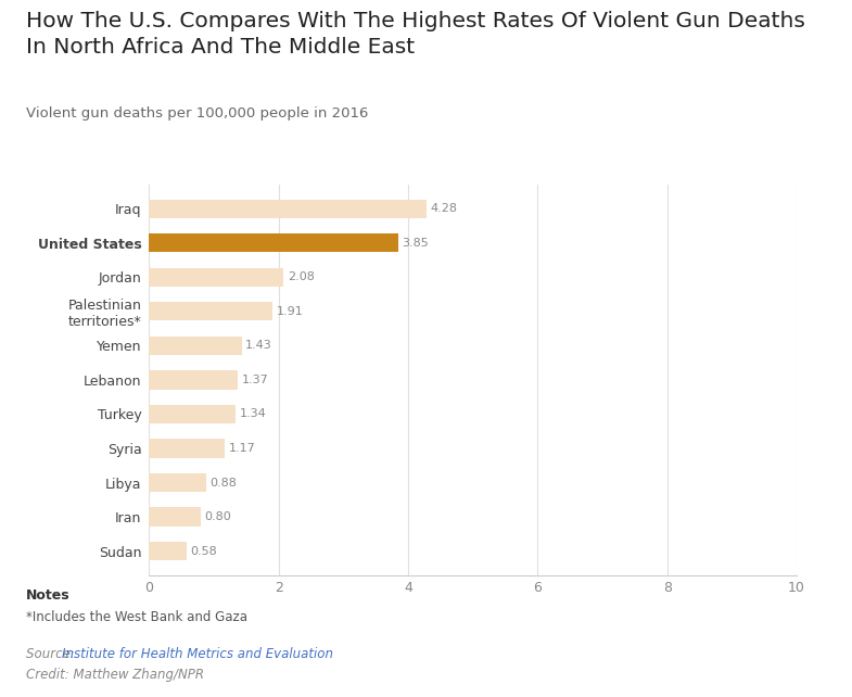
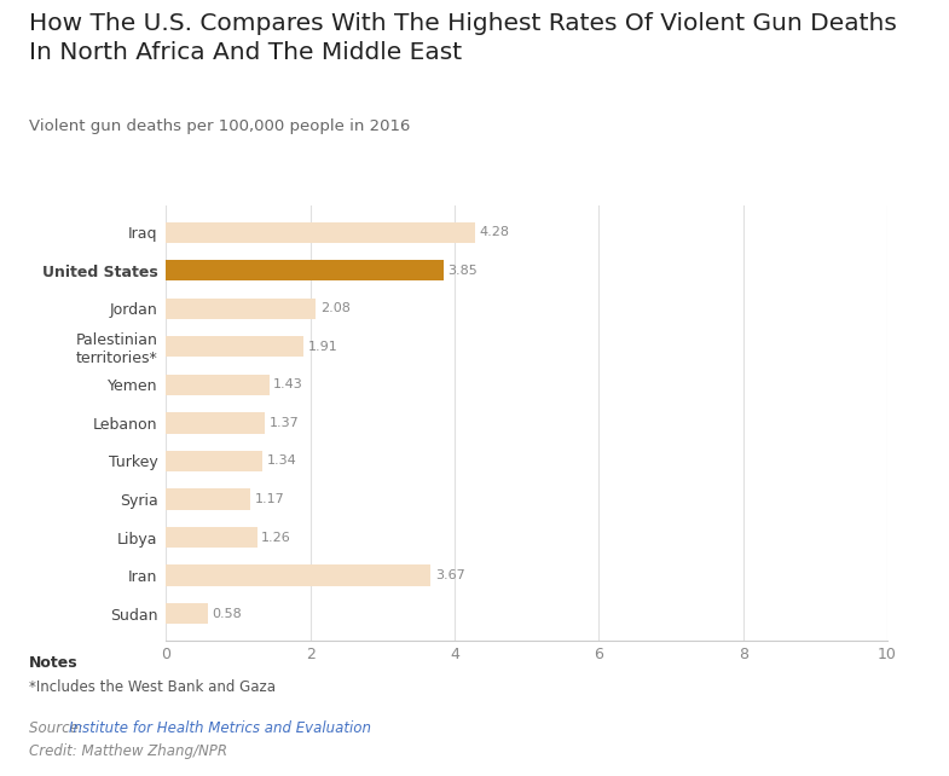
Libya: 0.88 -> 1.26
Iran: 0.80 -> 3.67
